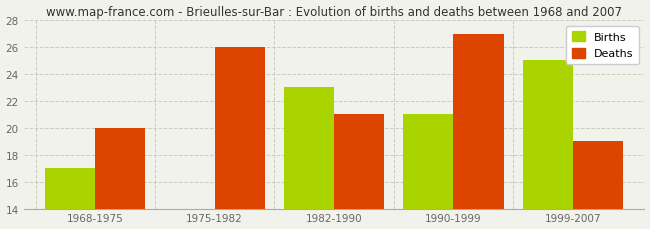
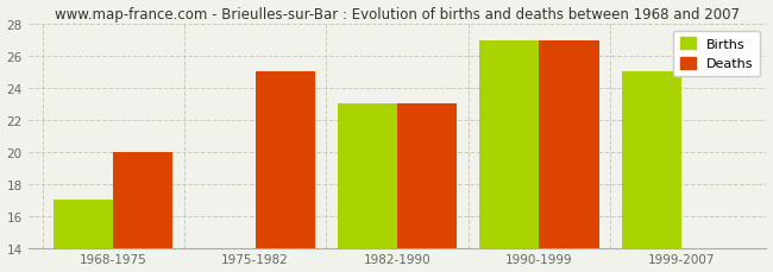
Deaths/1975-1982: 26 -> 25
Deaths/1982-1990: 21 -> 23
Births/1990-1999: 21 -> 27
Deaths/1999-2007: 19 -> 14
